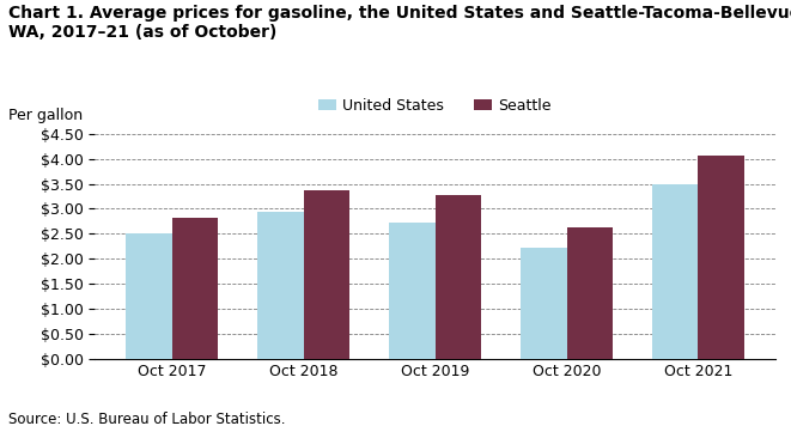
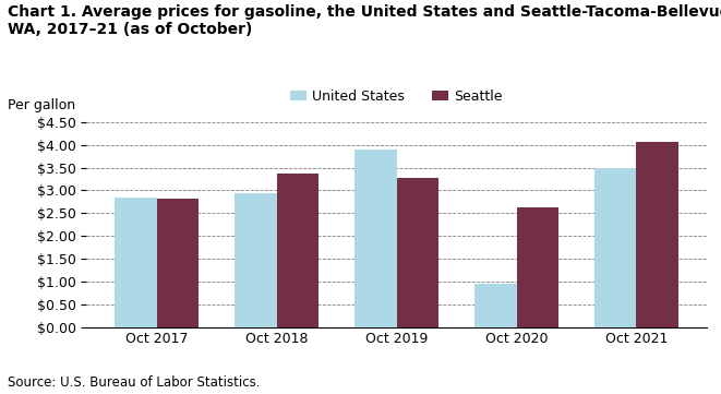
United States/Oct 2017: $2.52 -> $2.85
United States/Oct 2019: $2.73 -> $3.90
United States/Oct 2020: $2.22 -> $0.95
